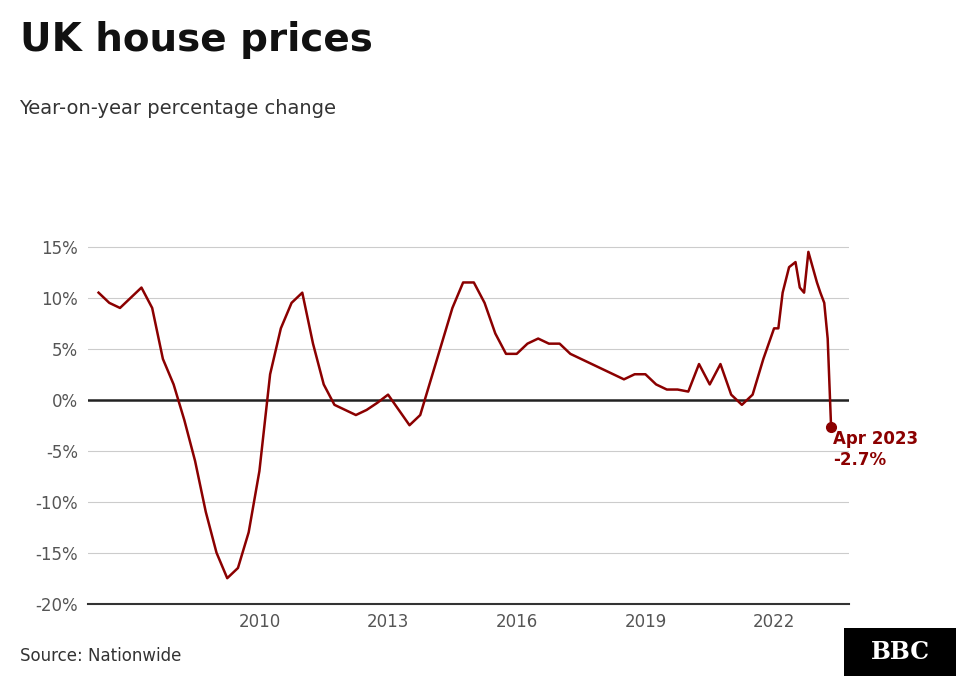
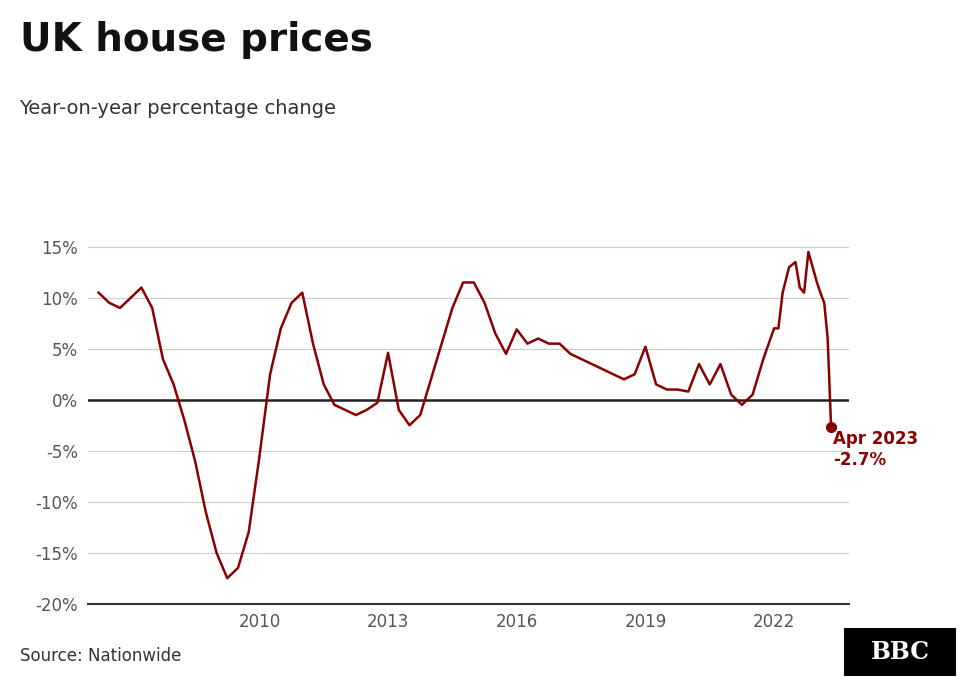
2010: -7.0% -> -5.6%
2013: 0.5% -> 4.6%
2016: 4.5% -> 6.9%
2019: 2.5% -> 5.2%
